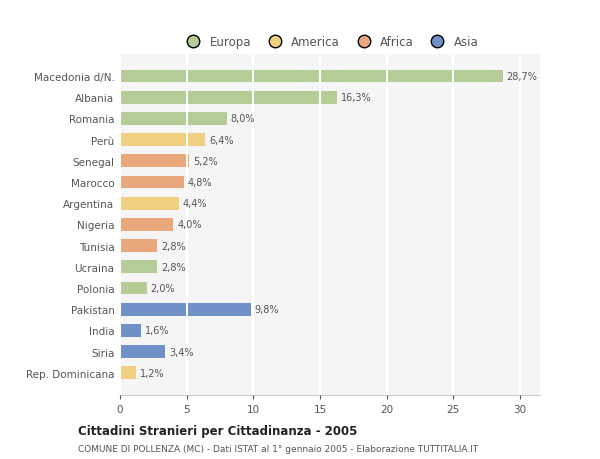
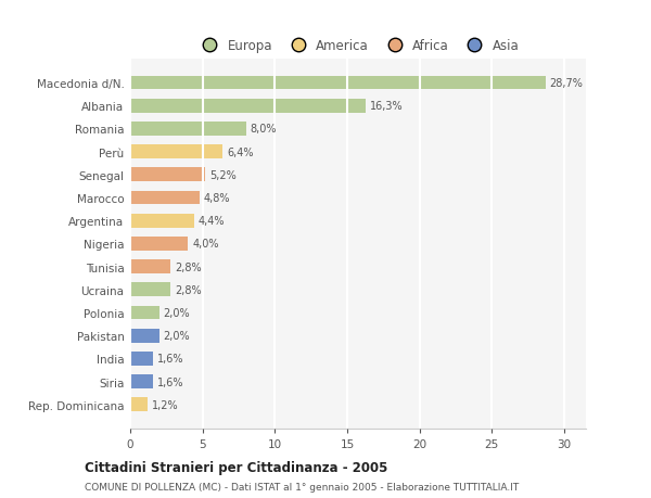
Pakistan: 9,8% -> 2,0%
Siria: 3,4% -> 1,6%
